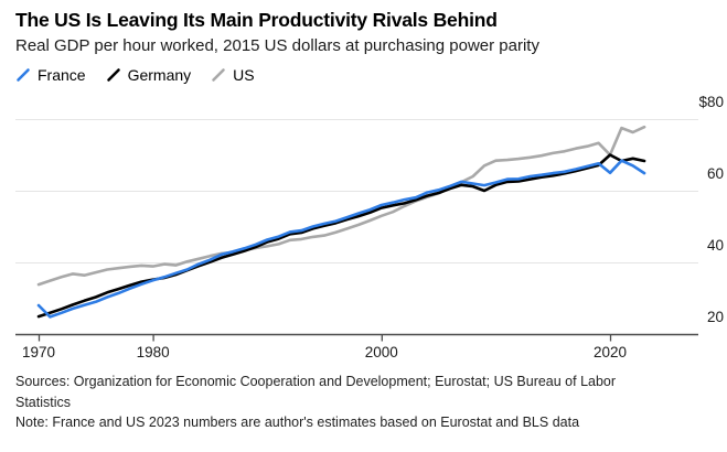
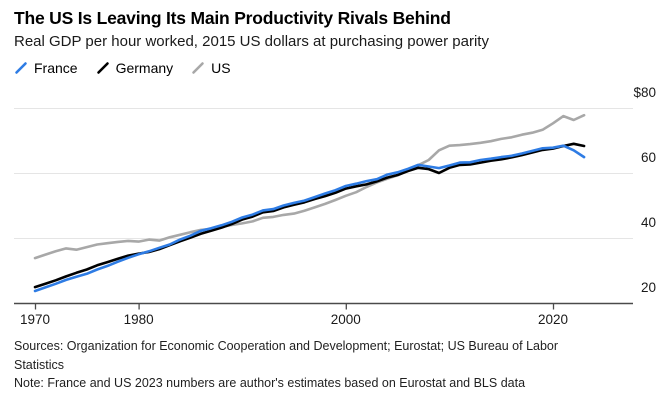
France/1970: $28 -> $24
US/2020: $70 -> $75
Germany/2020: $70 -> $68
France/2020: $65 -> $68
